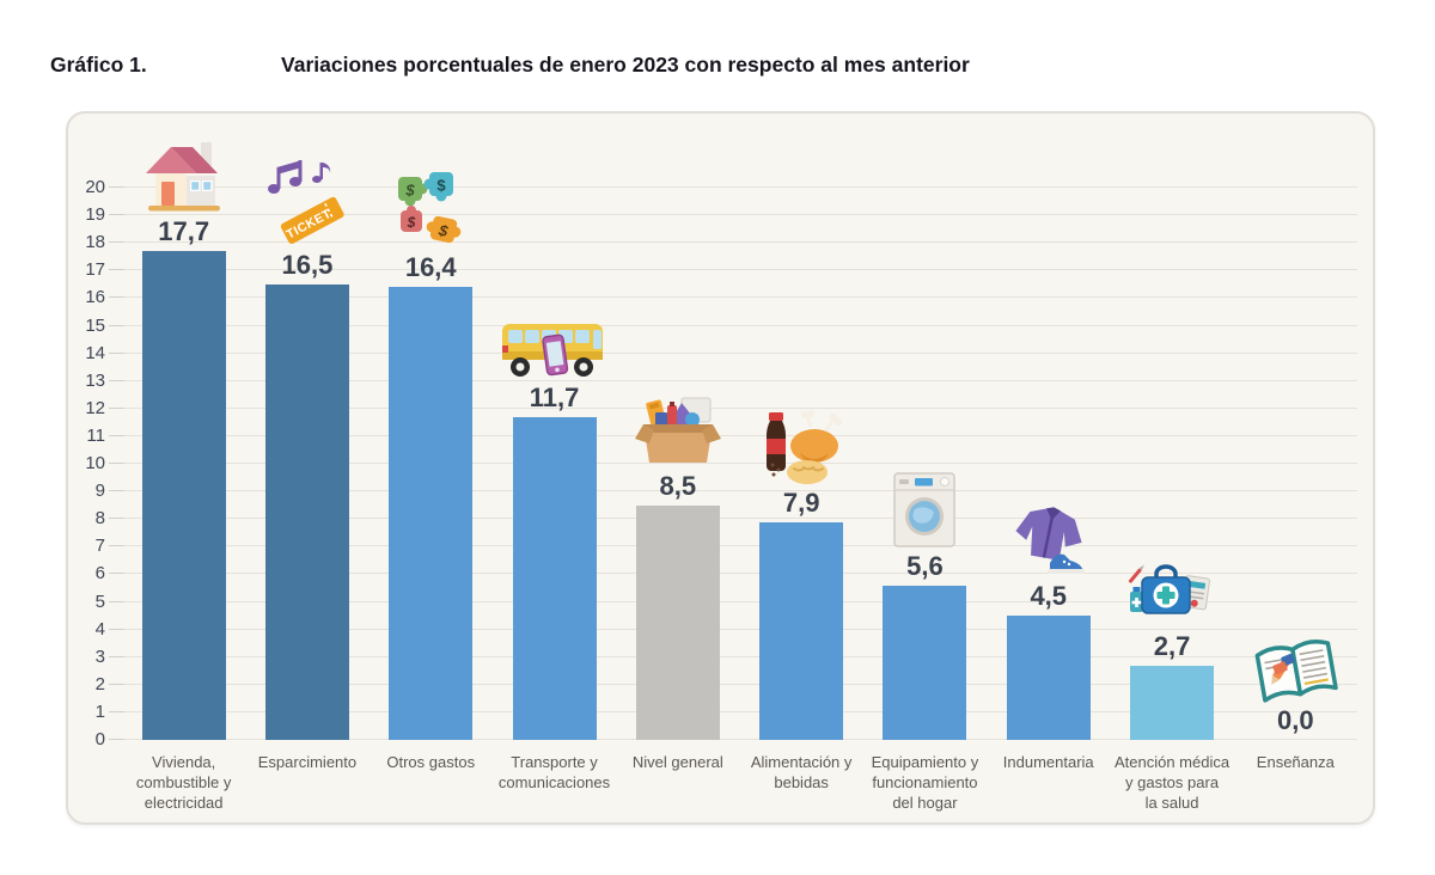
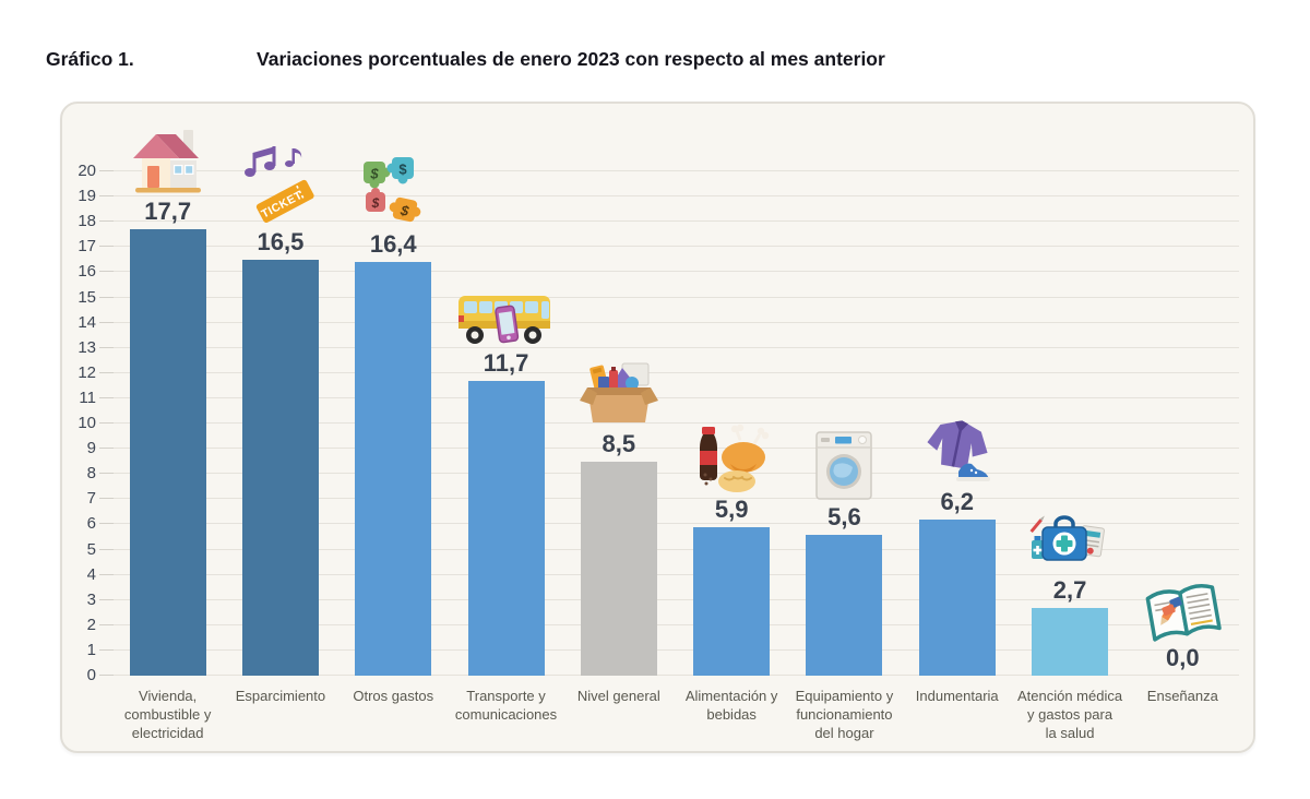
Alimentación y bebidas: 7,9 -> 5,9
Indumentaria: 4,5 -> 6,2
